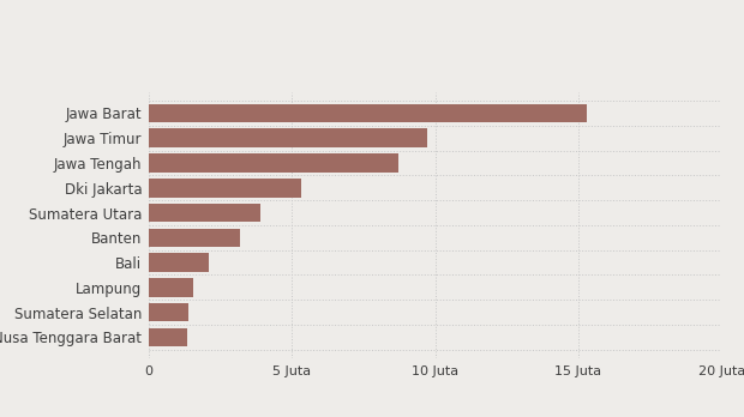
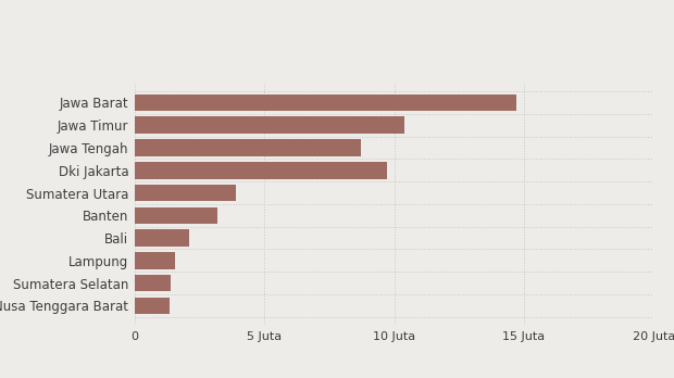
Jawa Barat: 15.30 Juta -> 14.70 Juta
Jawa Timur: 9.70 Juta -> 10.40 Juta
Dki Jakarta: 5.30 Juta -> 9.70 Juta
